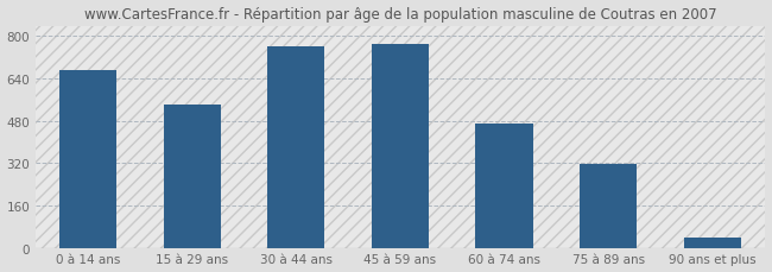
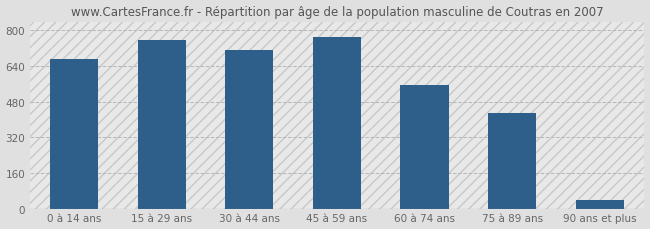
15 à 29 ans: 540 -> 755
30 à 44 ans: 762 -> 710
60 à 74 ans: 468 -> 555
75 à 89 ans: 316 -> 430
